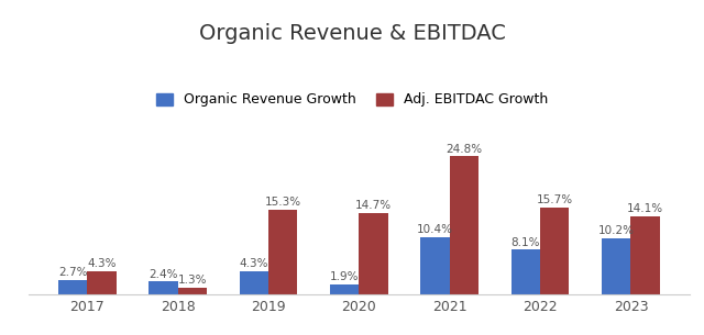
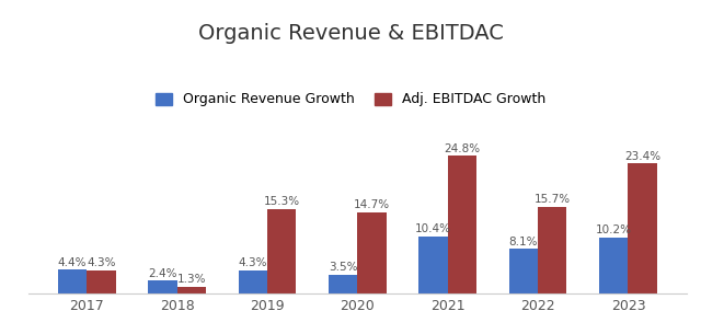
Organic Revenue Growth/2017: 2.7% -> 4.4%
Organic Revenue Growth/2020: 1.9% -> 3.5%
Adj. EBITDAC Growth/2023: 14.1% -> 23.4%
